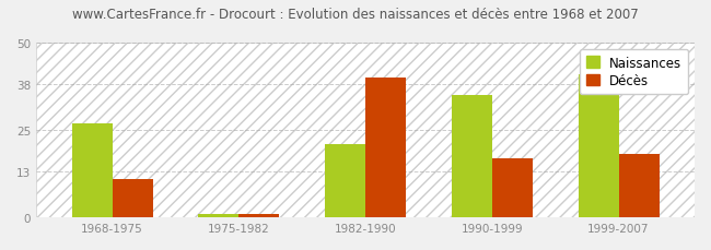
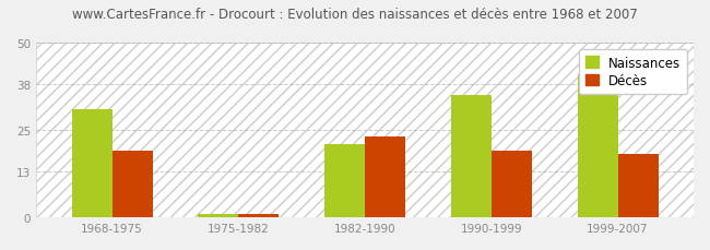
Naissances/1968-1975: 27 -> 31
Décès/1968-1975: 11 -> 19
Décès/1982-1990: 40 -> 23
Décès/1990-1999: 17 -> 19
